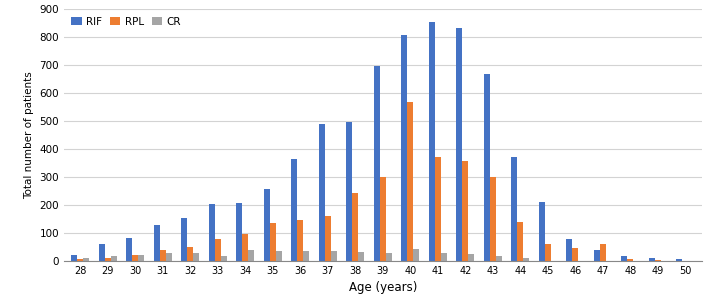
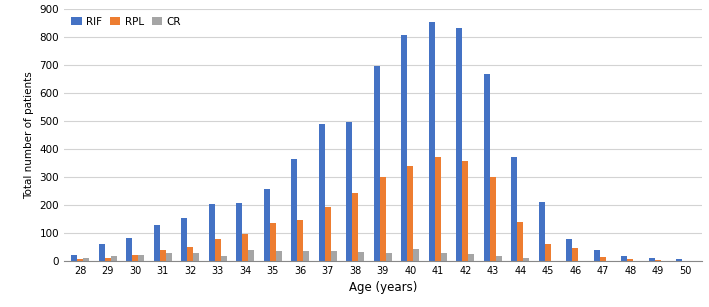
RPL/37: 160 -> 193
RPL/40: 570 -> 338
RPL/47: 60 -> 14
